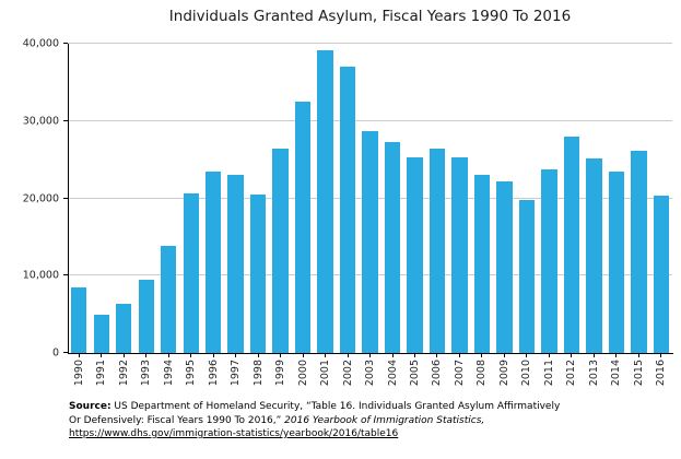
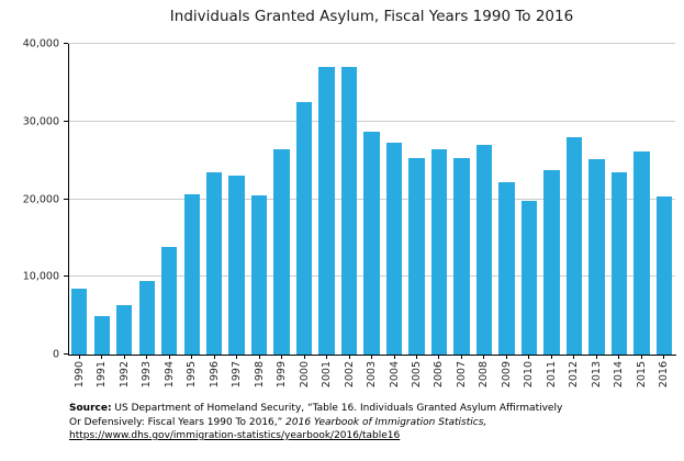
2001: 39000 -> 37000
2008: 23000 -> 27000
